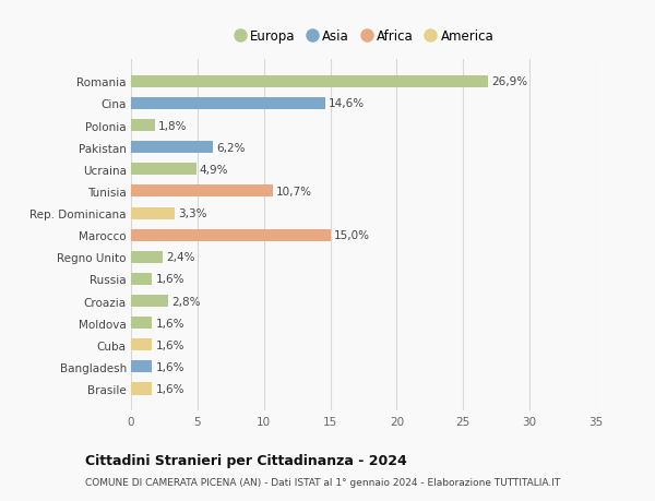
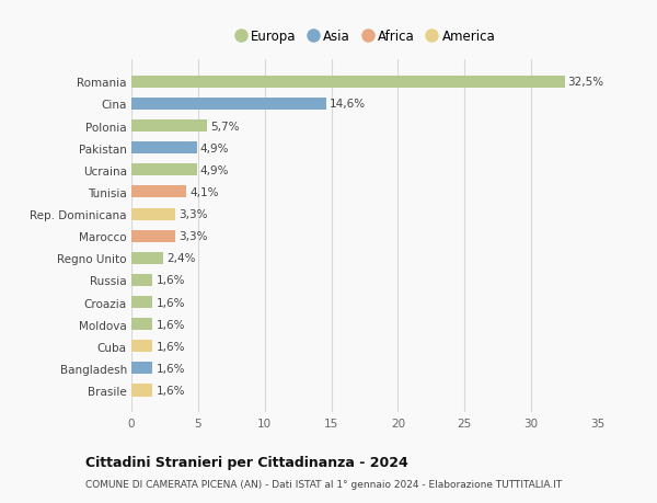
Romania: 26,9% -> 32,5%
Polonia: 1,8% -> 5,7%
Pakistan: 6,2% -> 4,9%
Tunisia: 10,7% -> 4,1%
Marocco: 15,0% -> 3,3%
Croazia: 2,8% -> 1,6%
